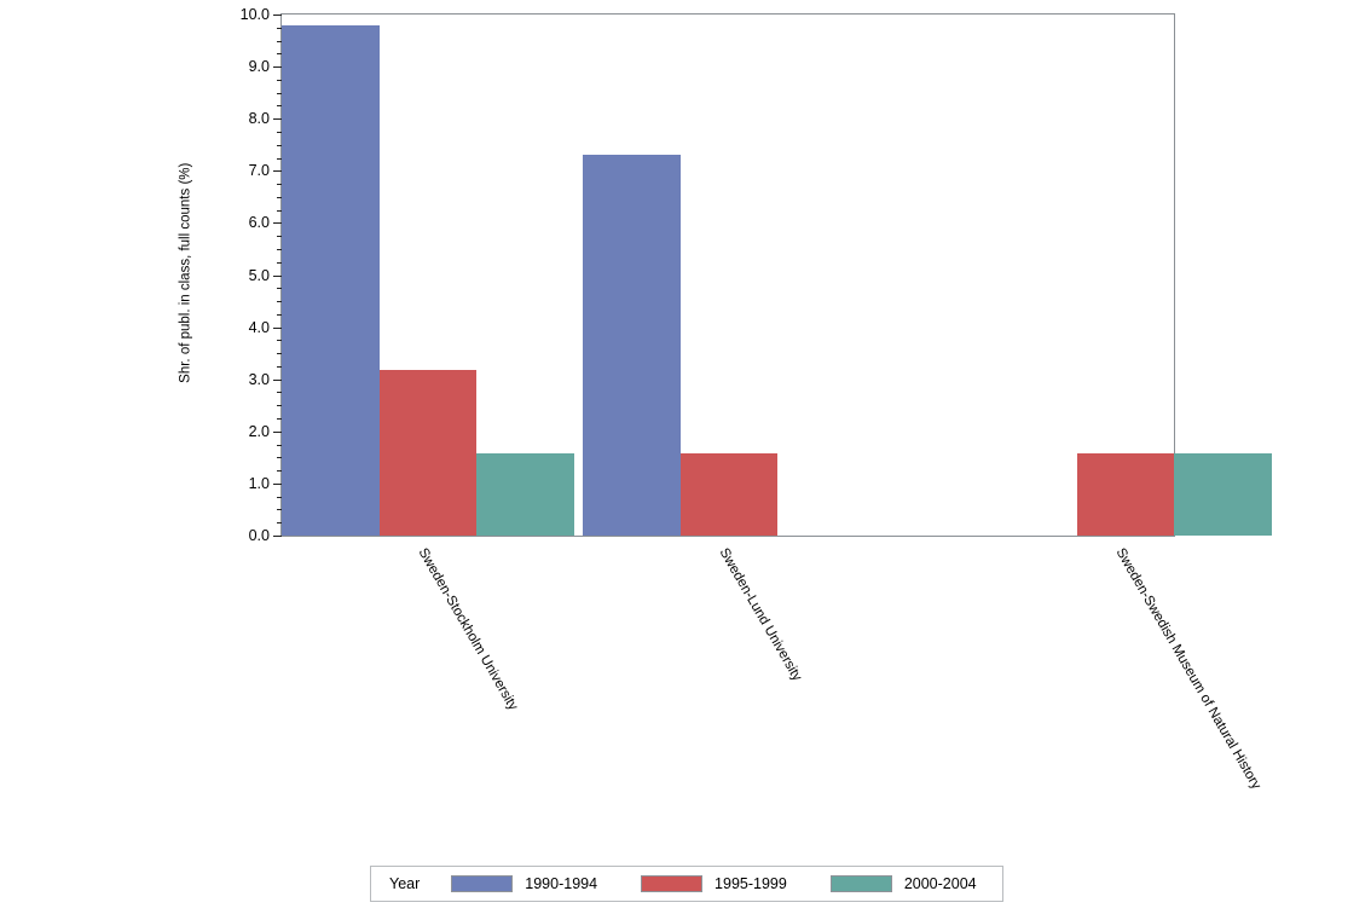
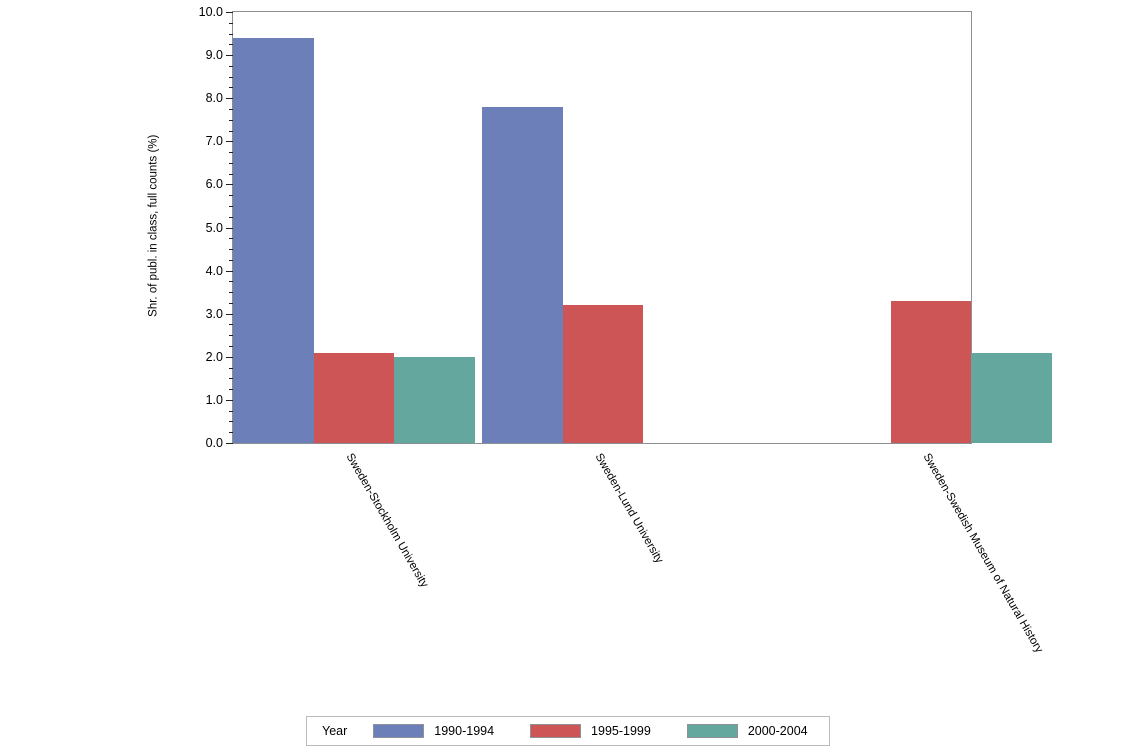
1990-1994/Sweden-Stockholm University: 9.8 -> 9.4
1995-1999/Sweden-Stockholm University: 3.2 -> 2.1
2000-2004/Sweden-Stockholm University: 1.6 -> 2.0
1990-1994/Sweden-Lund University: 7.3 -> 7.8
1995-1999/Sweden-Lund University: 1.6 -> 3.2
1995-1999/Sweden-Swedish Museum of Natural History: 1.6 -> 3.3
2000-2004/Sweden-Swedish Museum of Natural History: 1.6 -> 2.1
